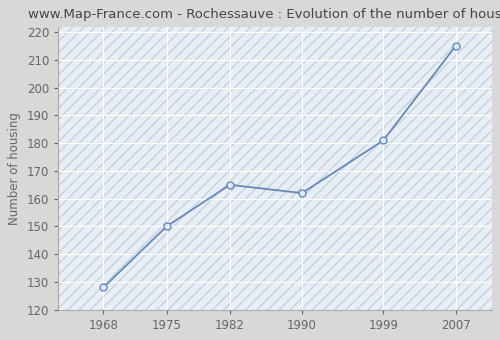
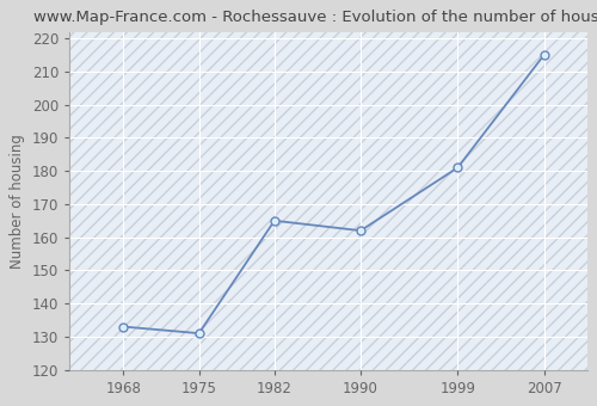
1968: 128 -> 133
1975: 150 -> 131
